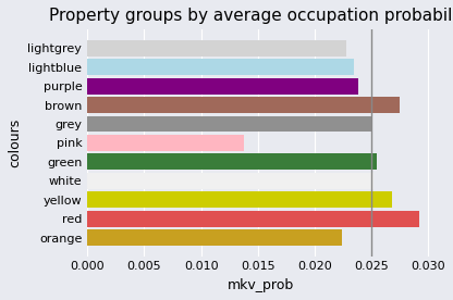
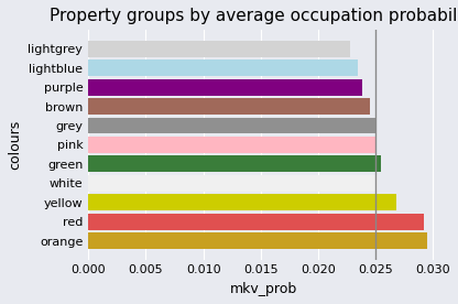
brown: 0.0275 -> 0.0245
pink: 0.0138 -> 0.0250
orange: 0.0224 -> 0.0295
